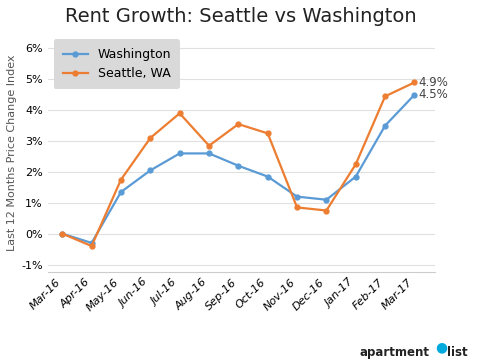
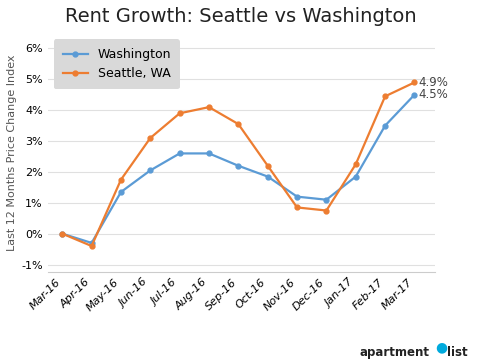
Seattle, WA/Aug-16: 2.85% -> 4.10%
Seattle, WA/Oct-16: 3.25% -> 2.20%
